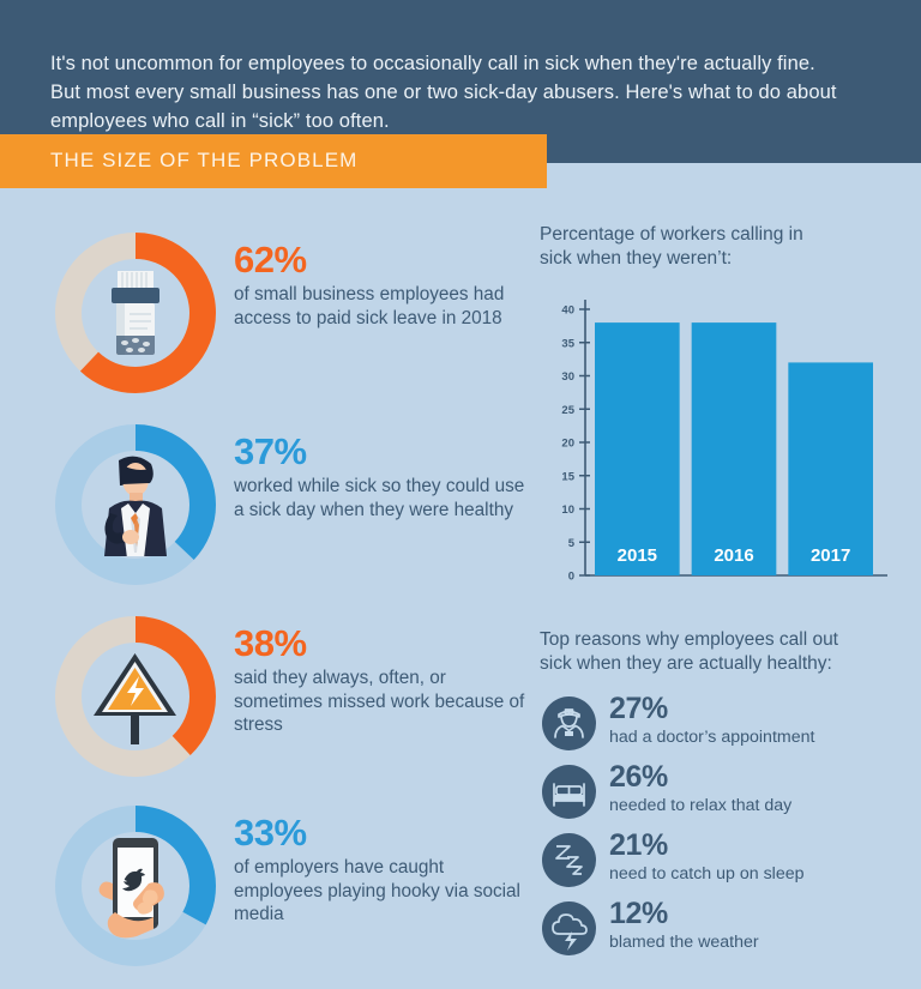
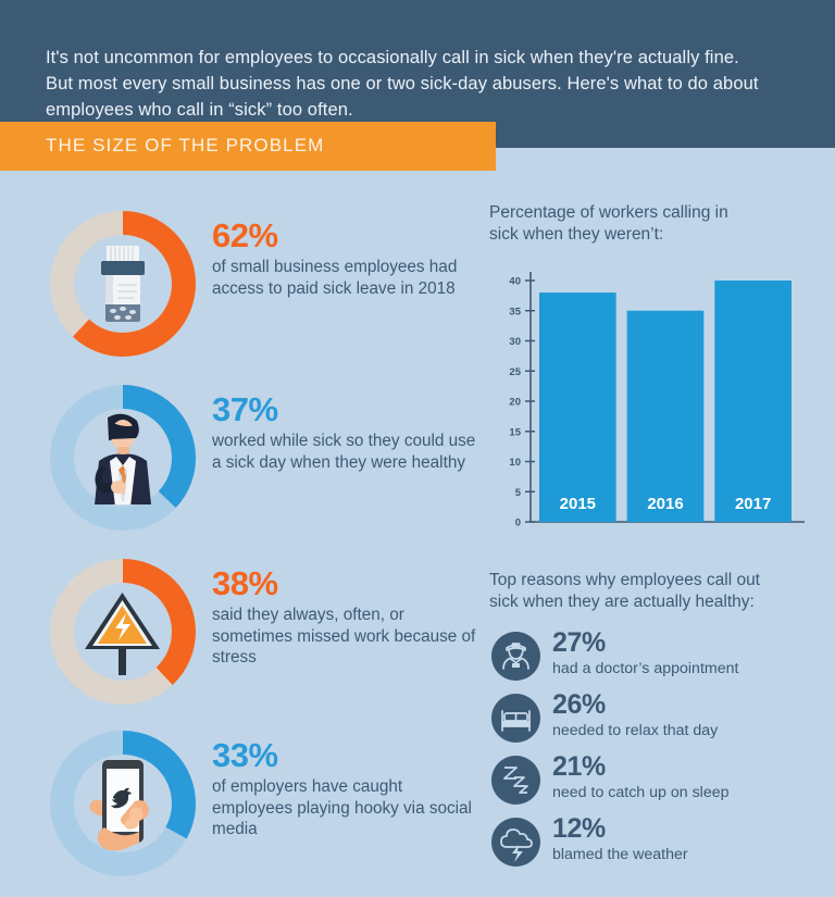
2016: 38 -> 35
2017: 32 -> 40
